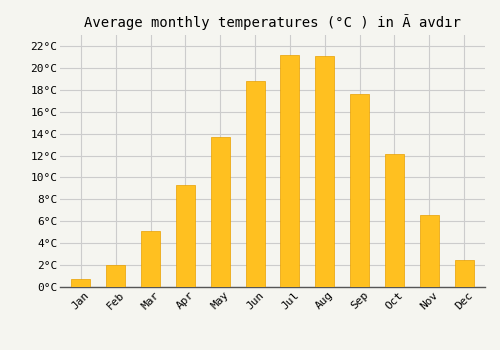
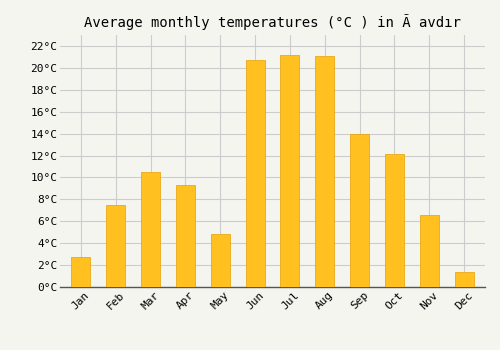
Jan: 0.7°C -> 2.7°C
Feb: 2.0°C -> 7.5°C
Mar: 5.1°C -> 10.5°C
May: 13.7°C -> 4.8°C
Jun: 18.8°C -> 20.7°C
Sep: 17.6°C -> 14.0°C
Dec: 2.5°C -> 1.4°C
